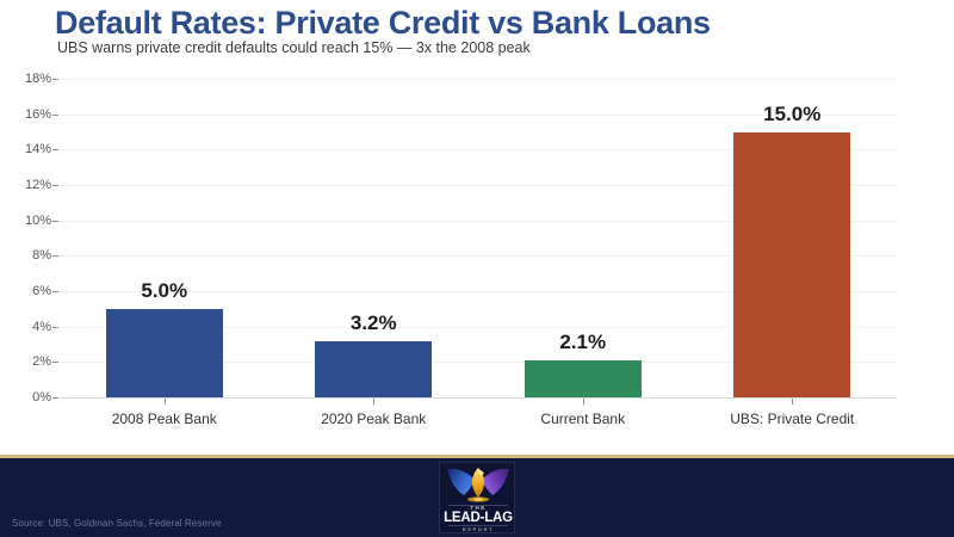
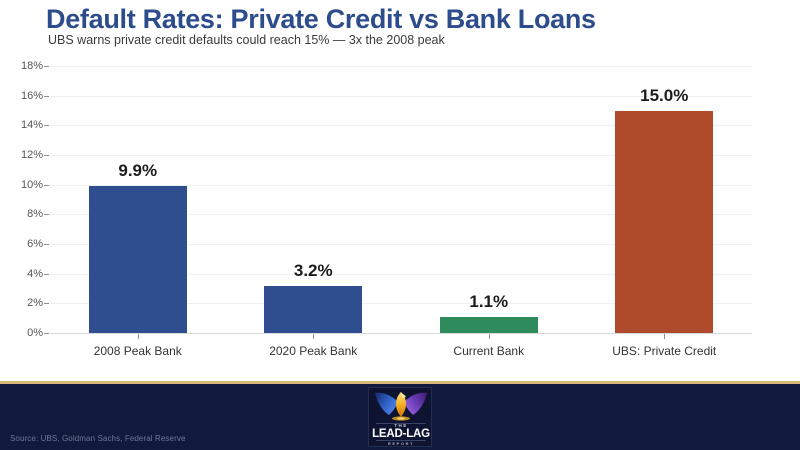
2008 Peak Bank: 5.0% -> 9.9%
Current Bank: 2.1% -> 1.1%
